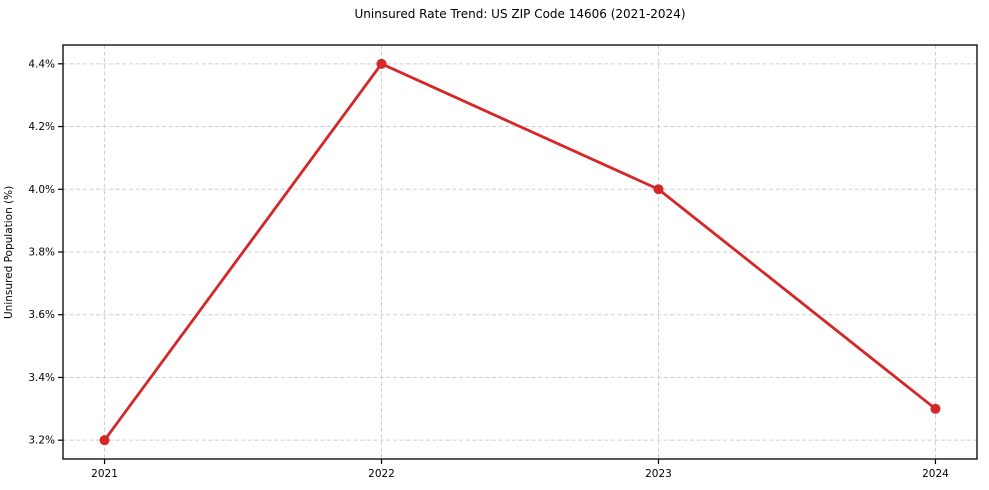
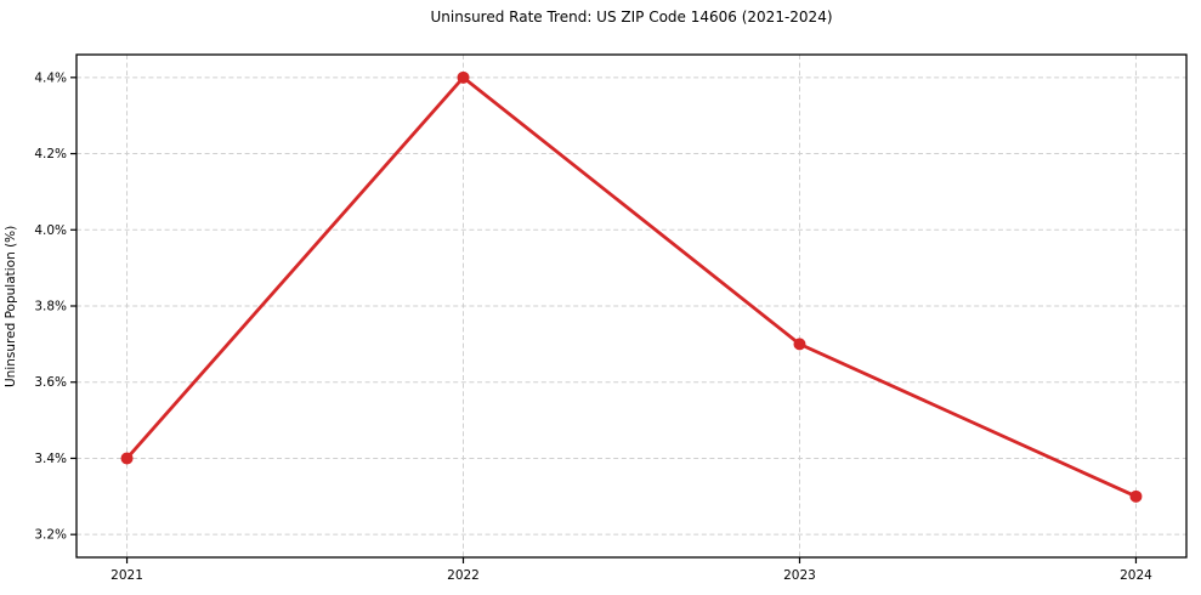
2021: 3.2% -> 3.4%
2023: 4.0% -> 3.7%
